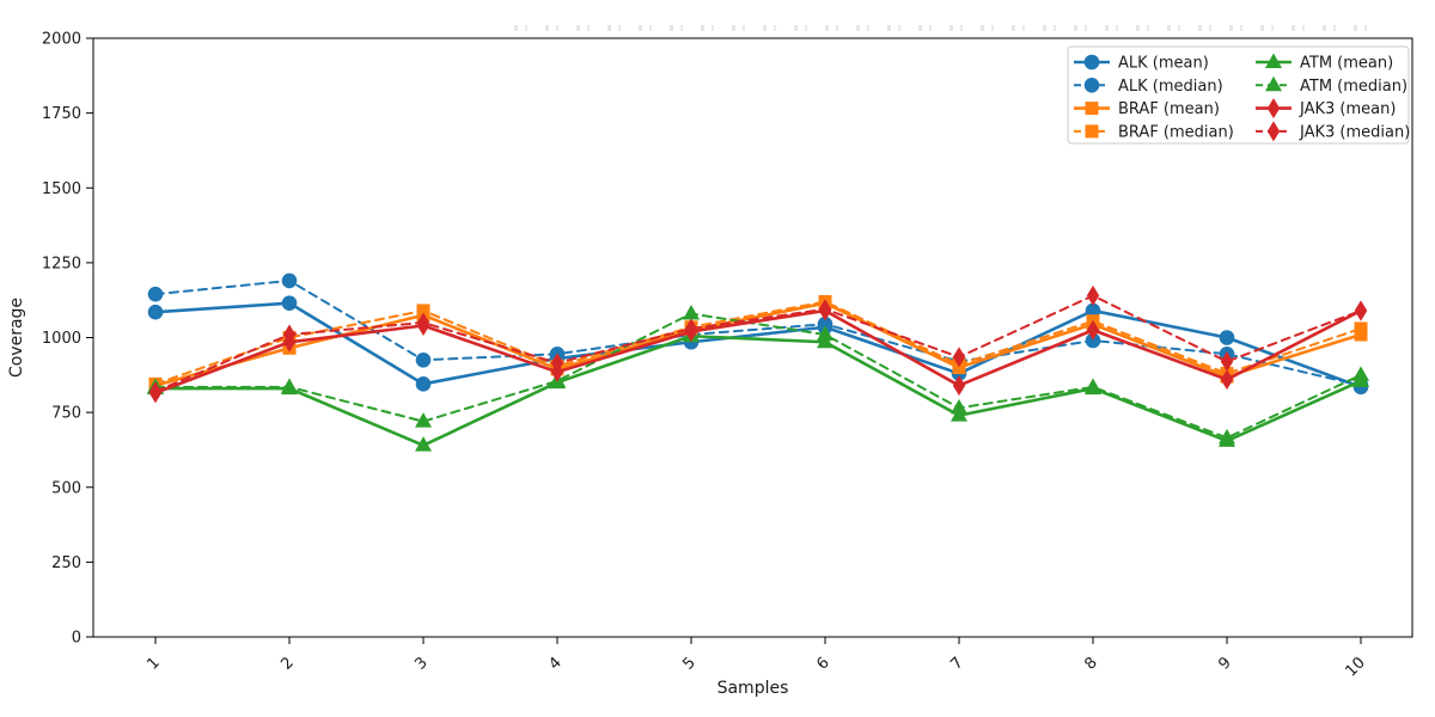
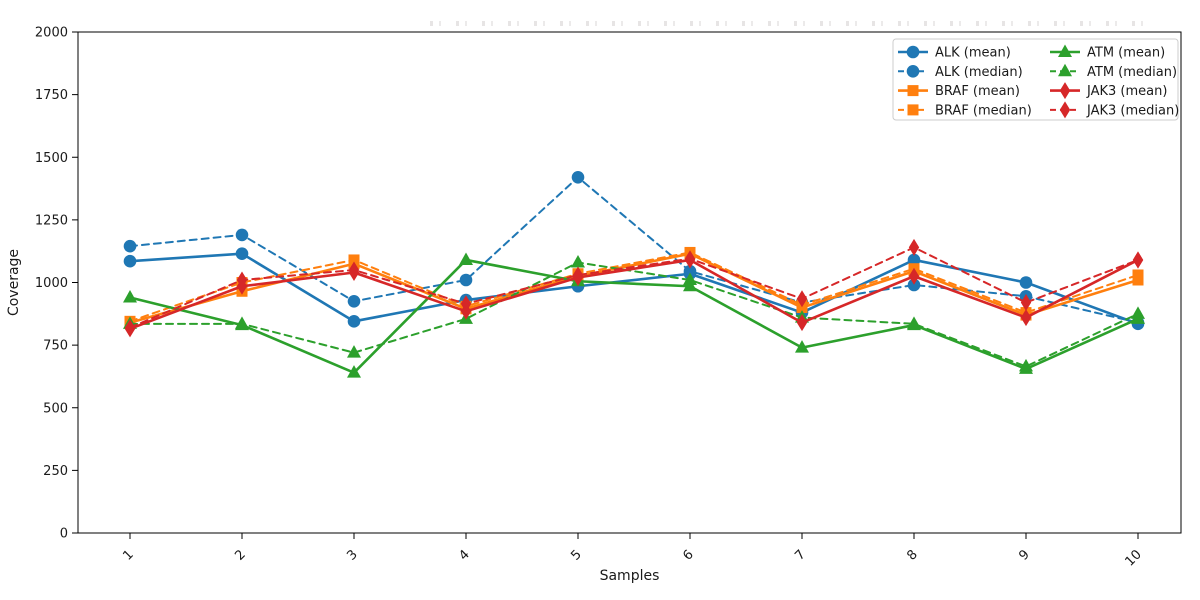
ATM (mean)/1: 830 -> 940
ALK (median)/4: 940 -> 1010
ATM (mean)/4: 850 -> 1090
ALK (median)/5: 1010 -> 1420
ATM (median)/7: 760 -> 860
